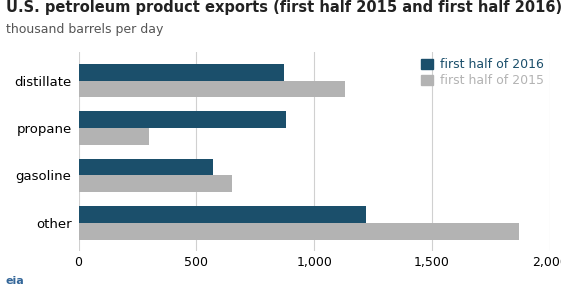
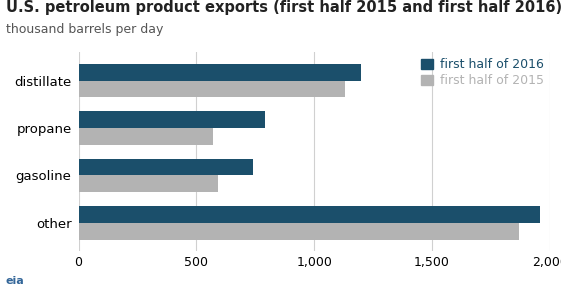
first half of 2016/distillate: 870 -> 1,200
first half of 2016/propane: 880 -> 790
first half of 2015/propane: 300 -> 570
first half of 2016/gasoline: 570 -> 740
first half of 2015/gasoline: 650 -> 590
first half of 2016/other: 1,220 -> 1,960
